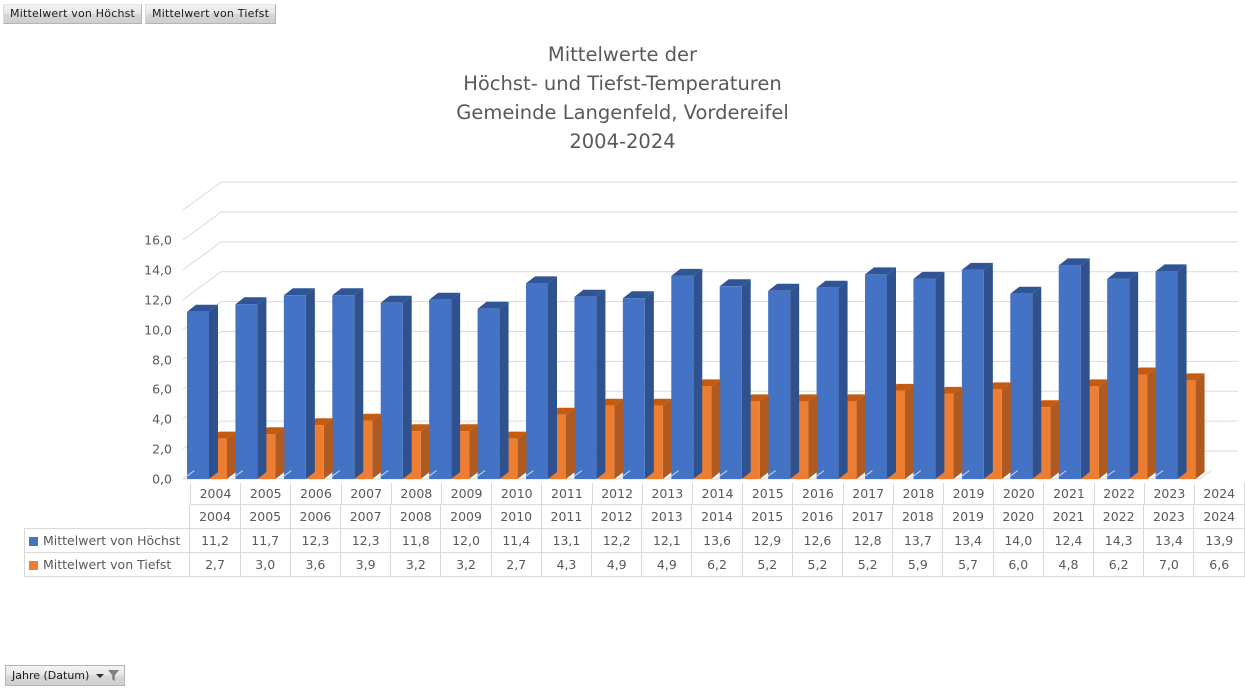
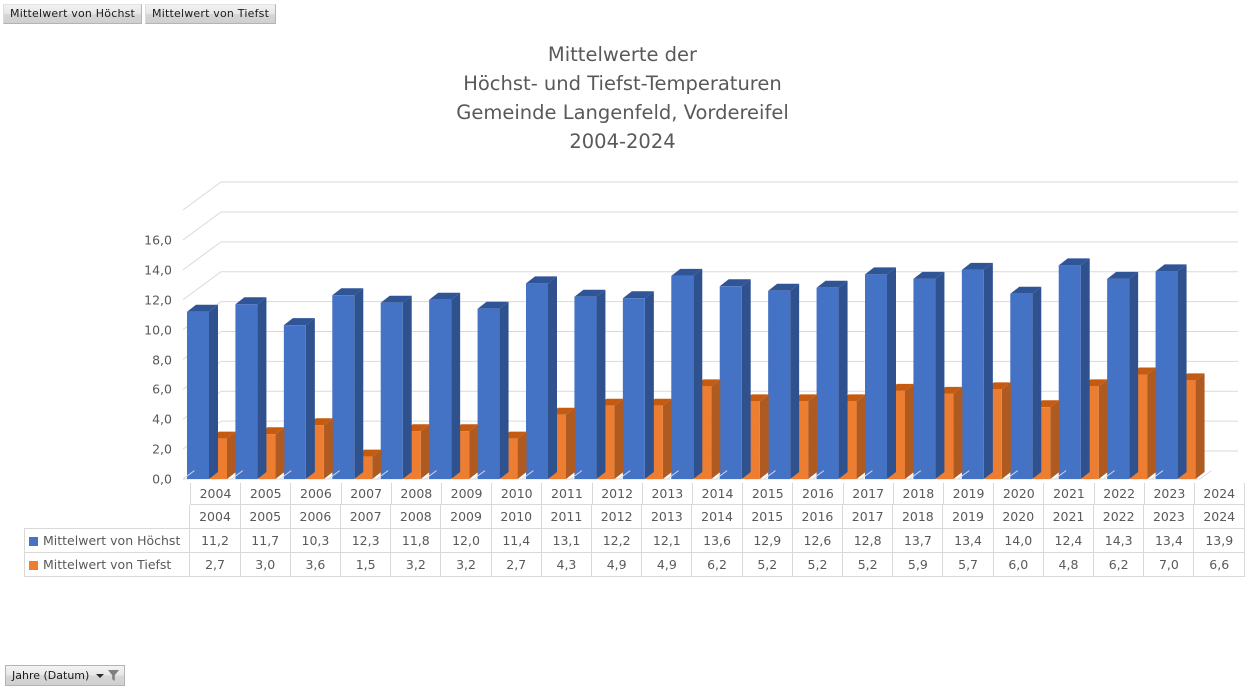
Mittelwert von Höchst/2006: 12,3 -> 10,3
Mittelwert von Tiefst/2007: 3,9 -> 1,5
